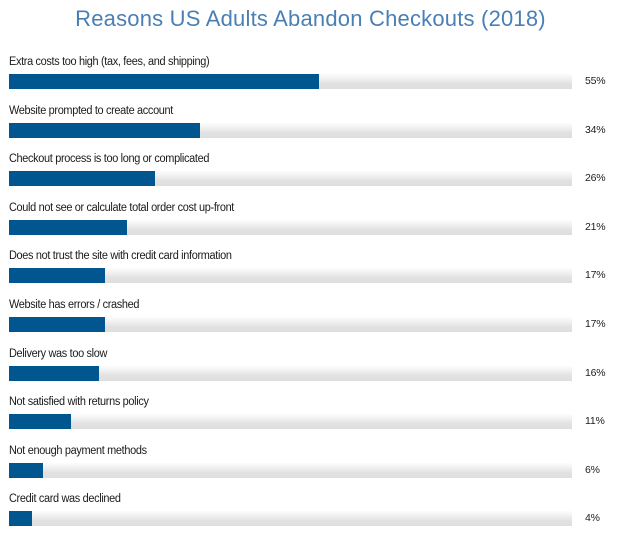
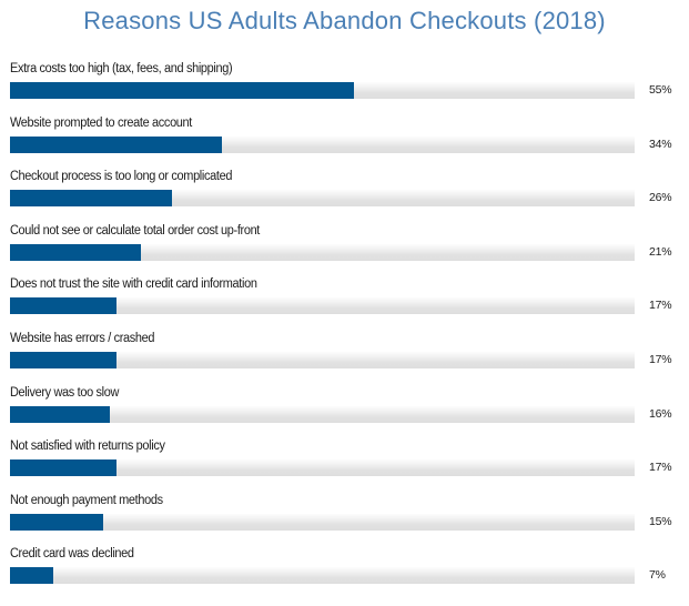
Not satisfied with returns policy: 11% -> 17%
Not enough payment methods: 6% -> 15%
Credit card was declined: 4% -> 7%
